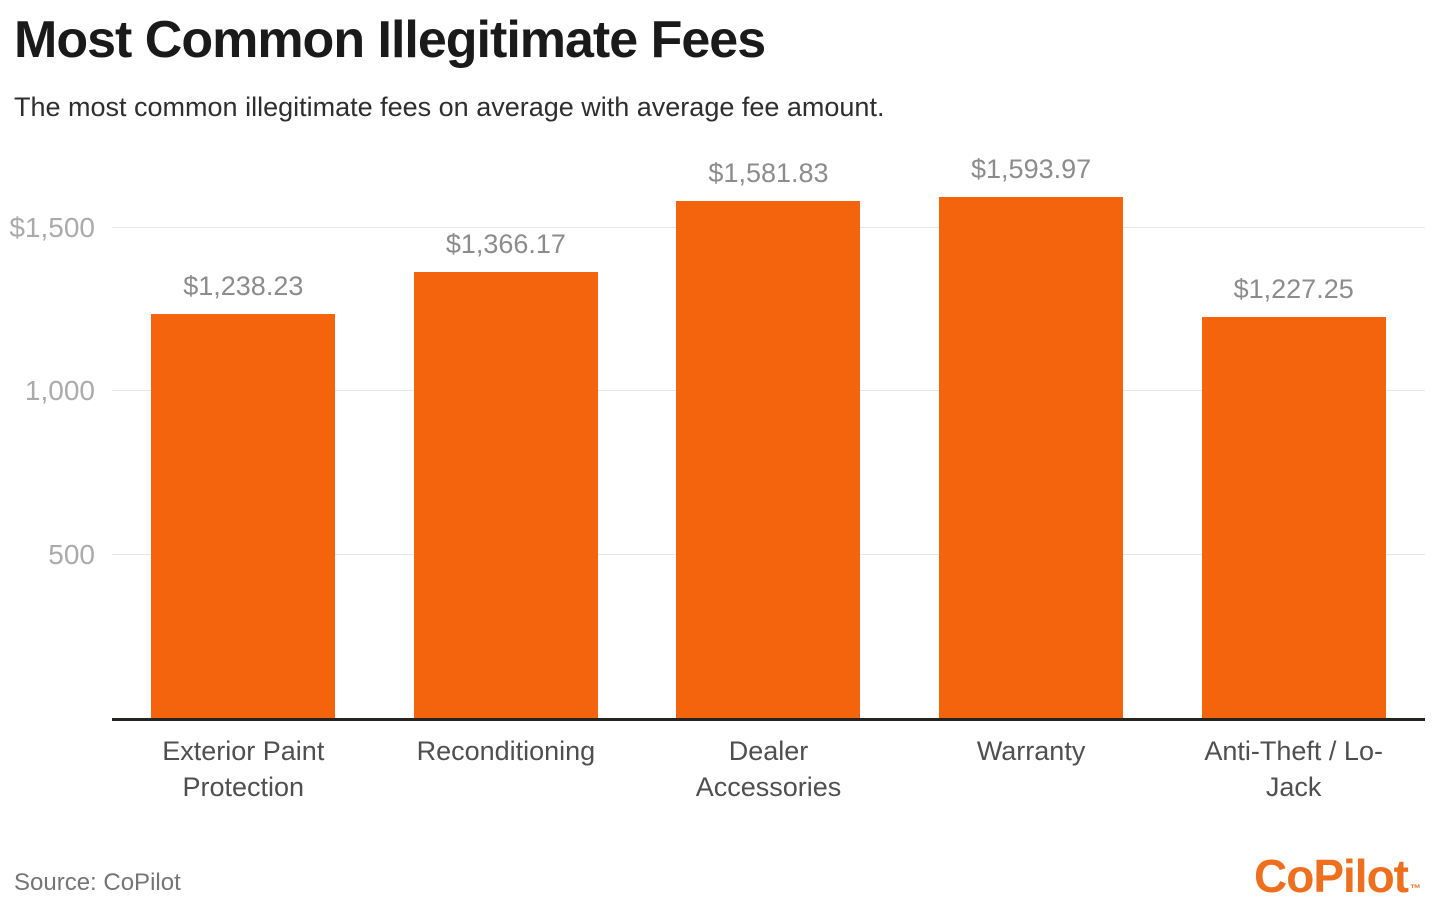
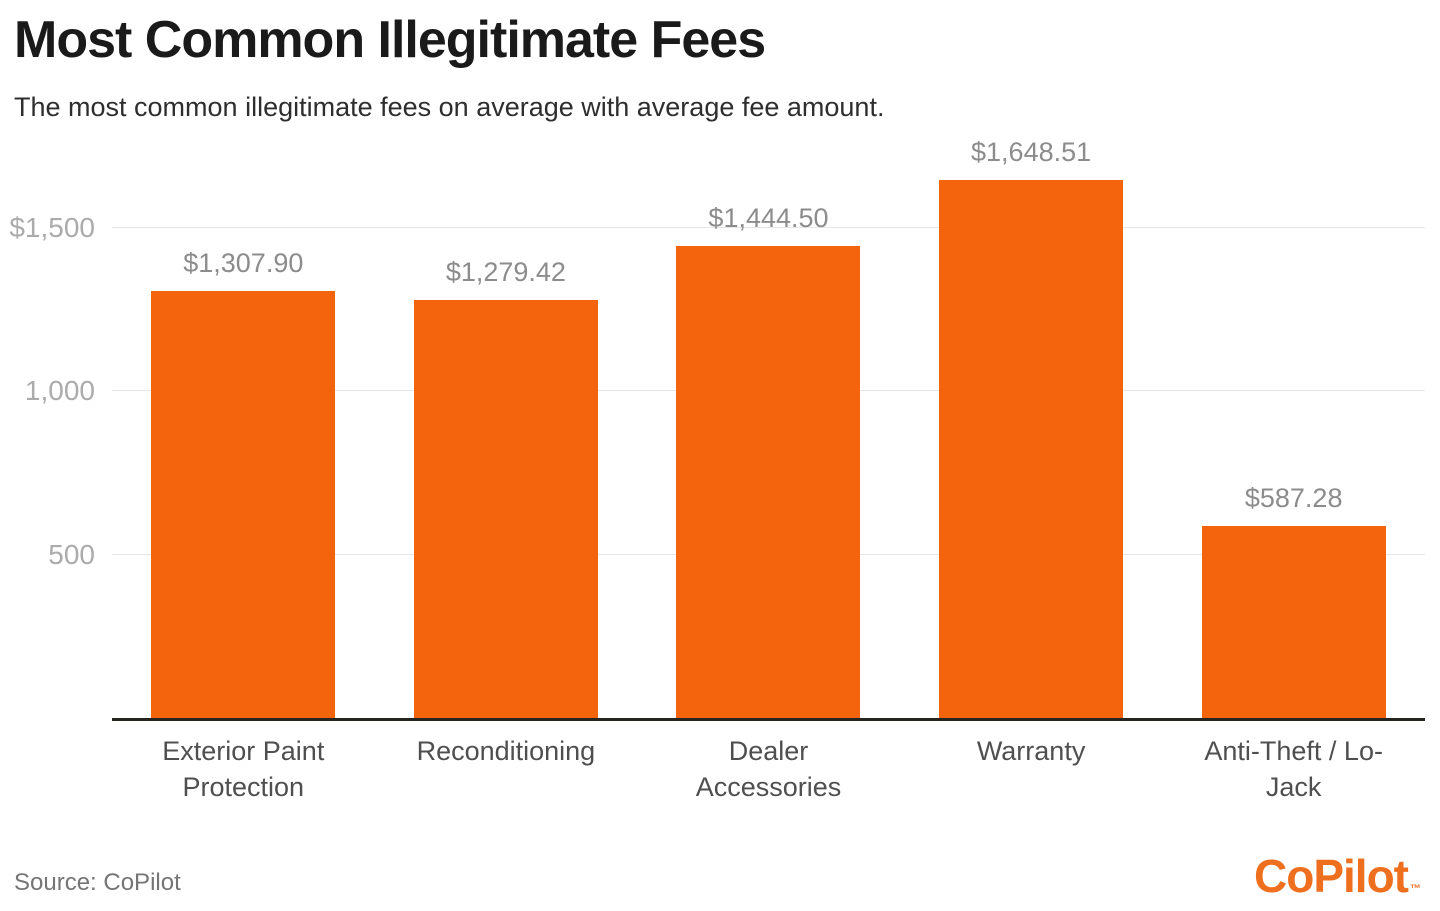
Exterior Paint Protection: $1,238.23 -> $1,307.90
Reconditioning: $1,366.17 -> $1,279.42
Dealer Accessories: $1,581.83 -> $1,444.50
Warranty: $1,593.97 -> $1,648.51
Anti-Theft / Lo-Jack: $1,227.25 -> $587.28
